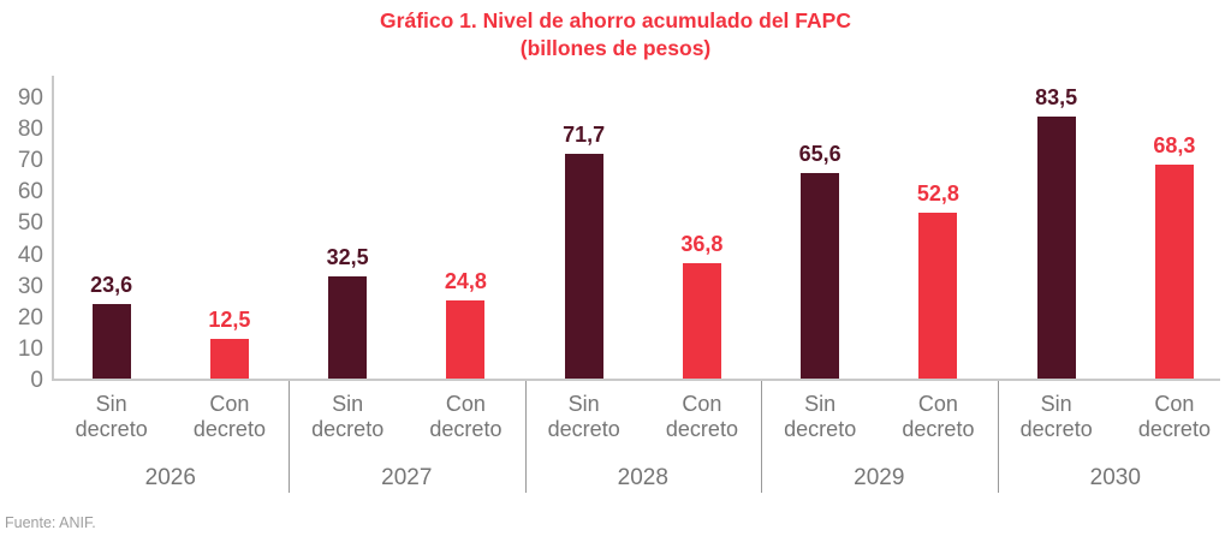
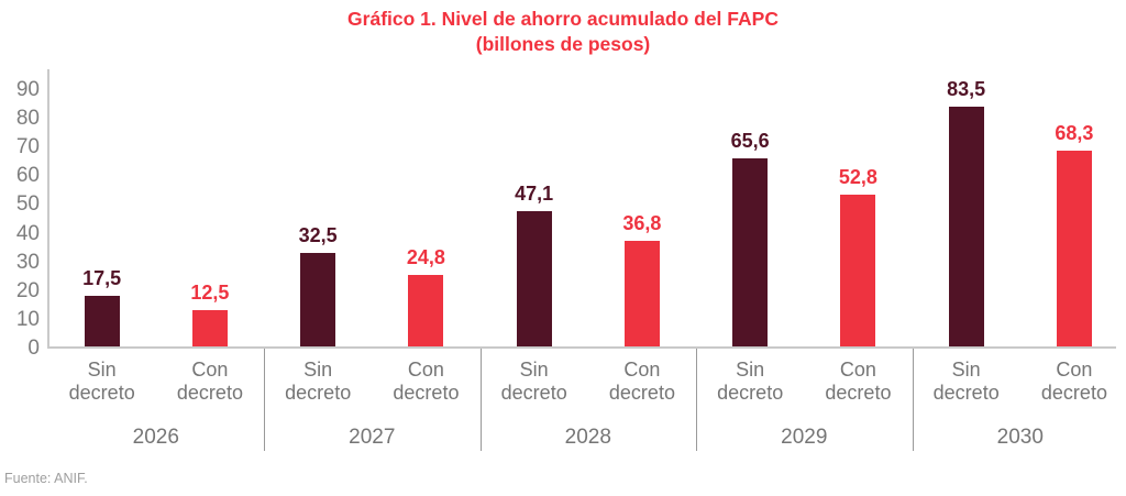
Sin decreto/2026: 23,6 -> 17,5
Sin decreto/2028: 71,7 -> 47,1
